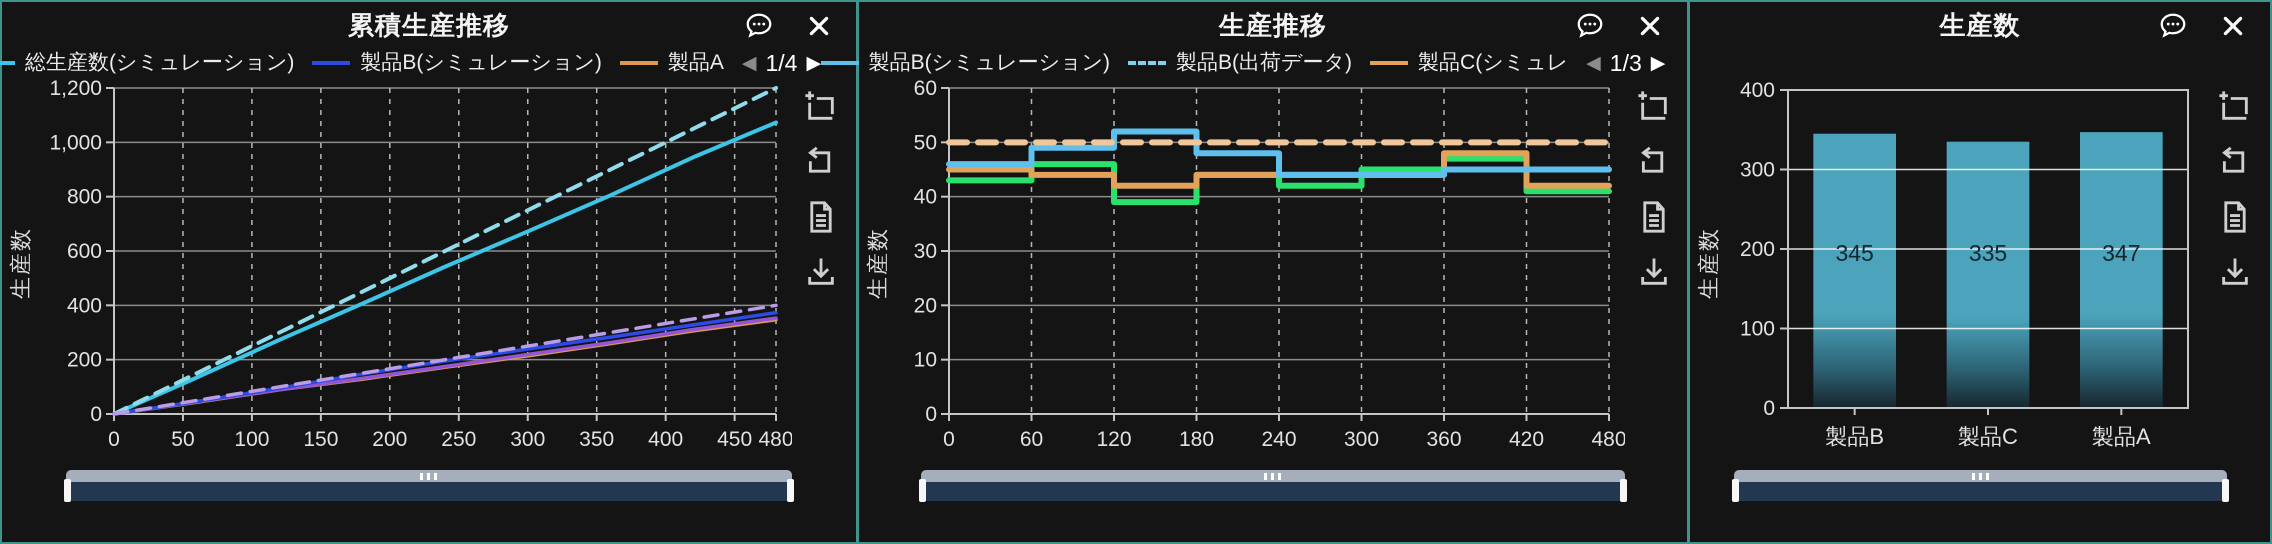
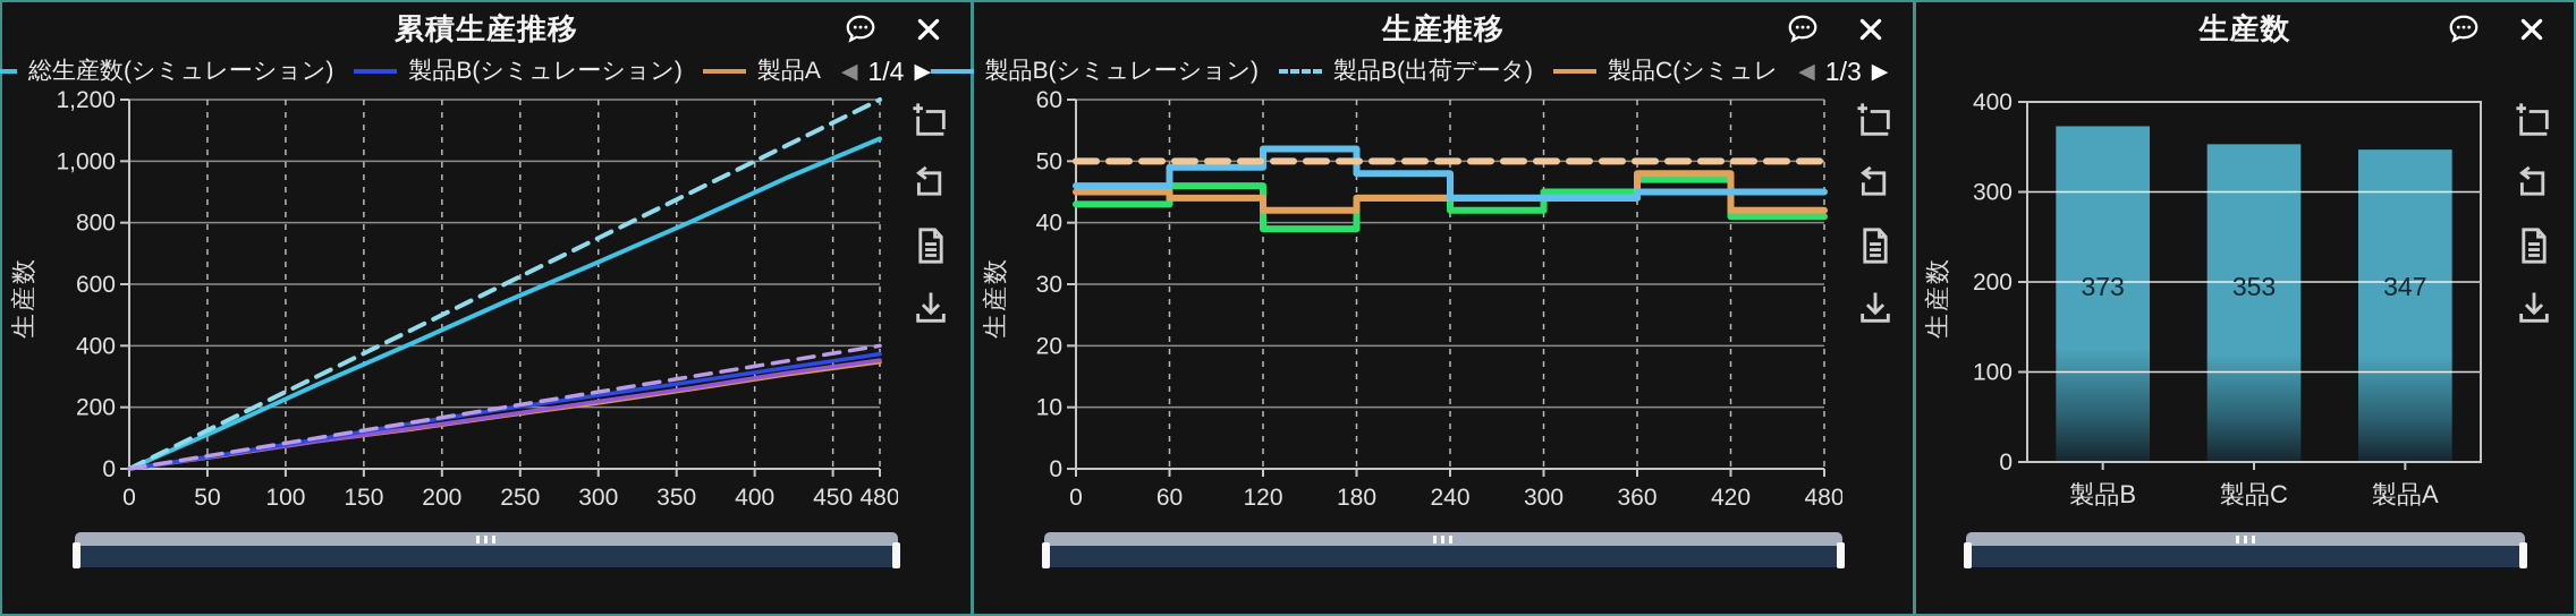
生産数/製品B: 345 -> 373
生産数/製品C: 335 -> 353
